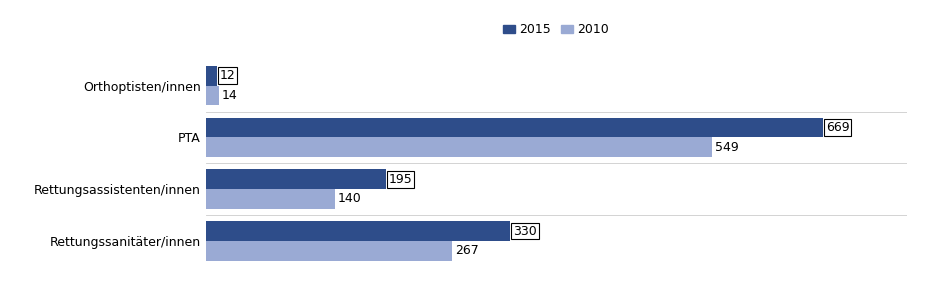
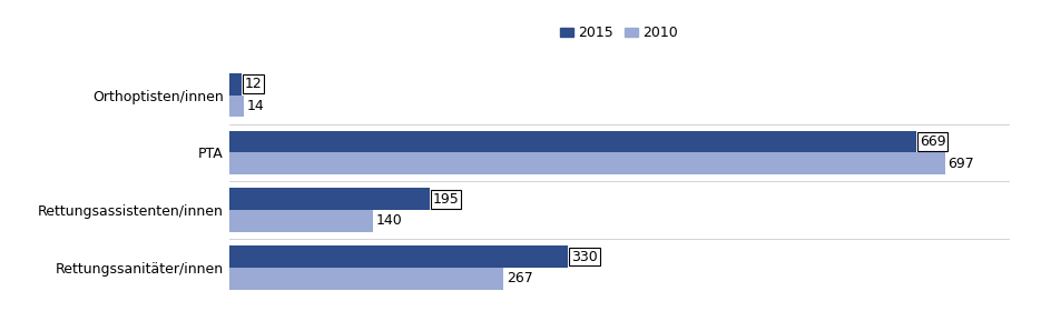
2010/PTA: 549 -> 697
